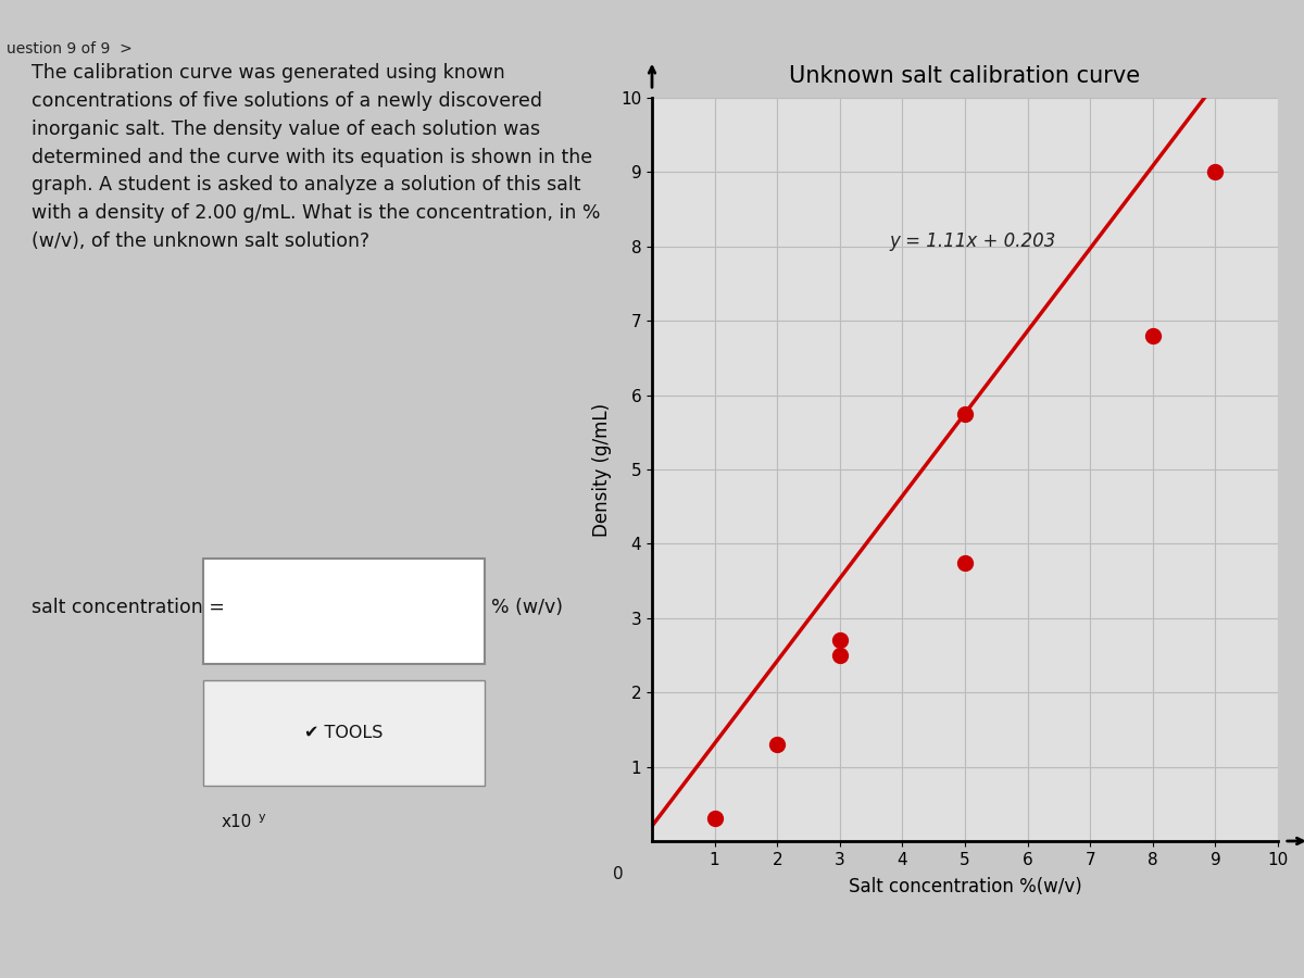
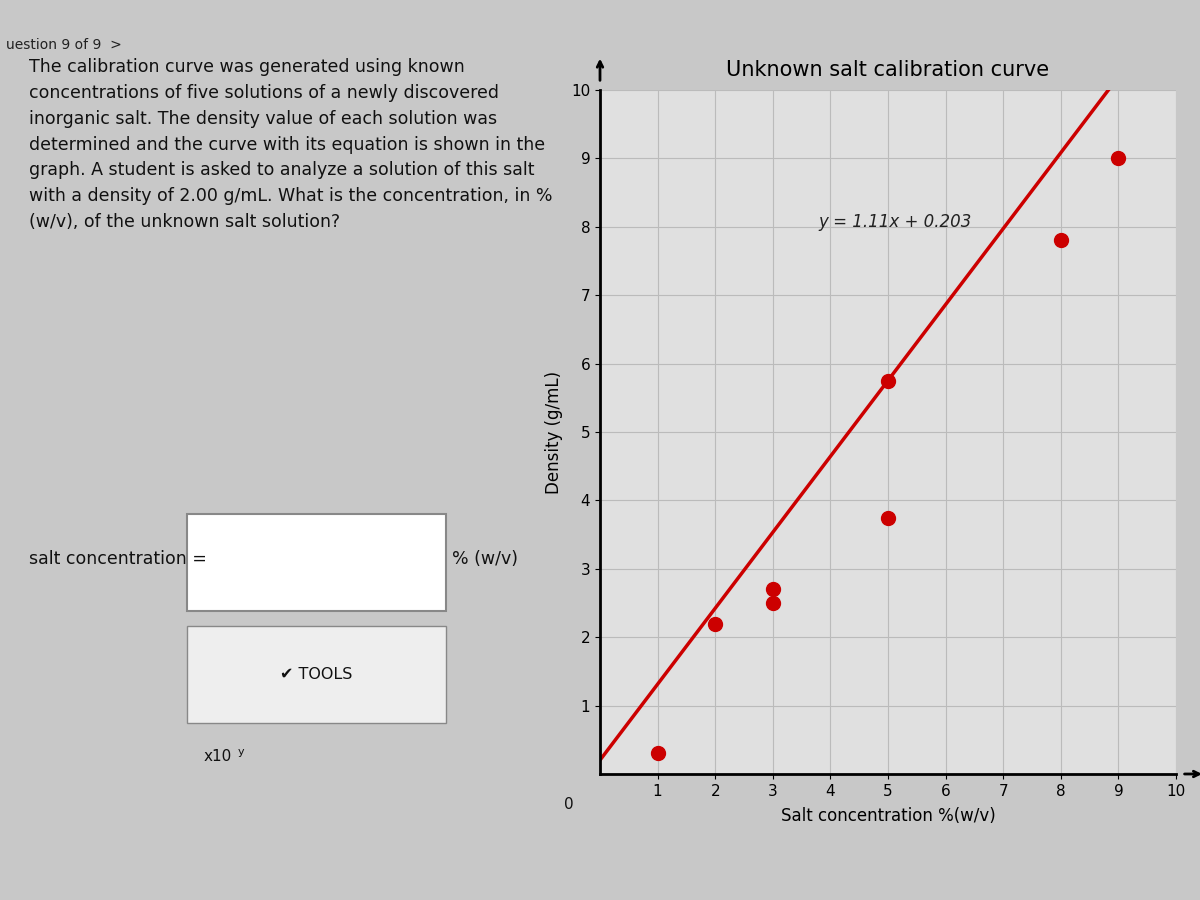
2: 1.30 -> 2.20
8: 6.80 -> 7.80
